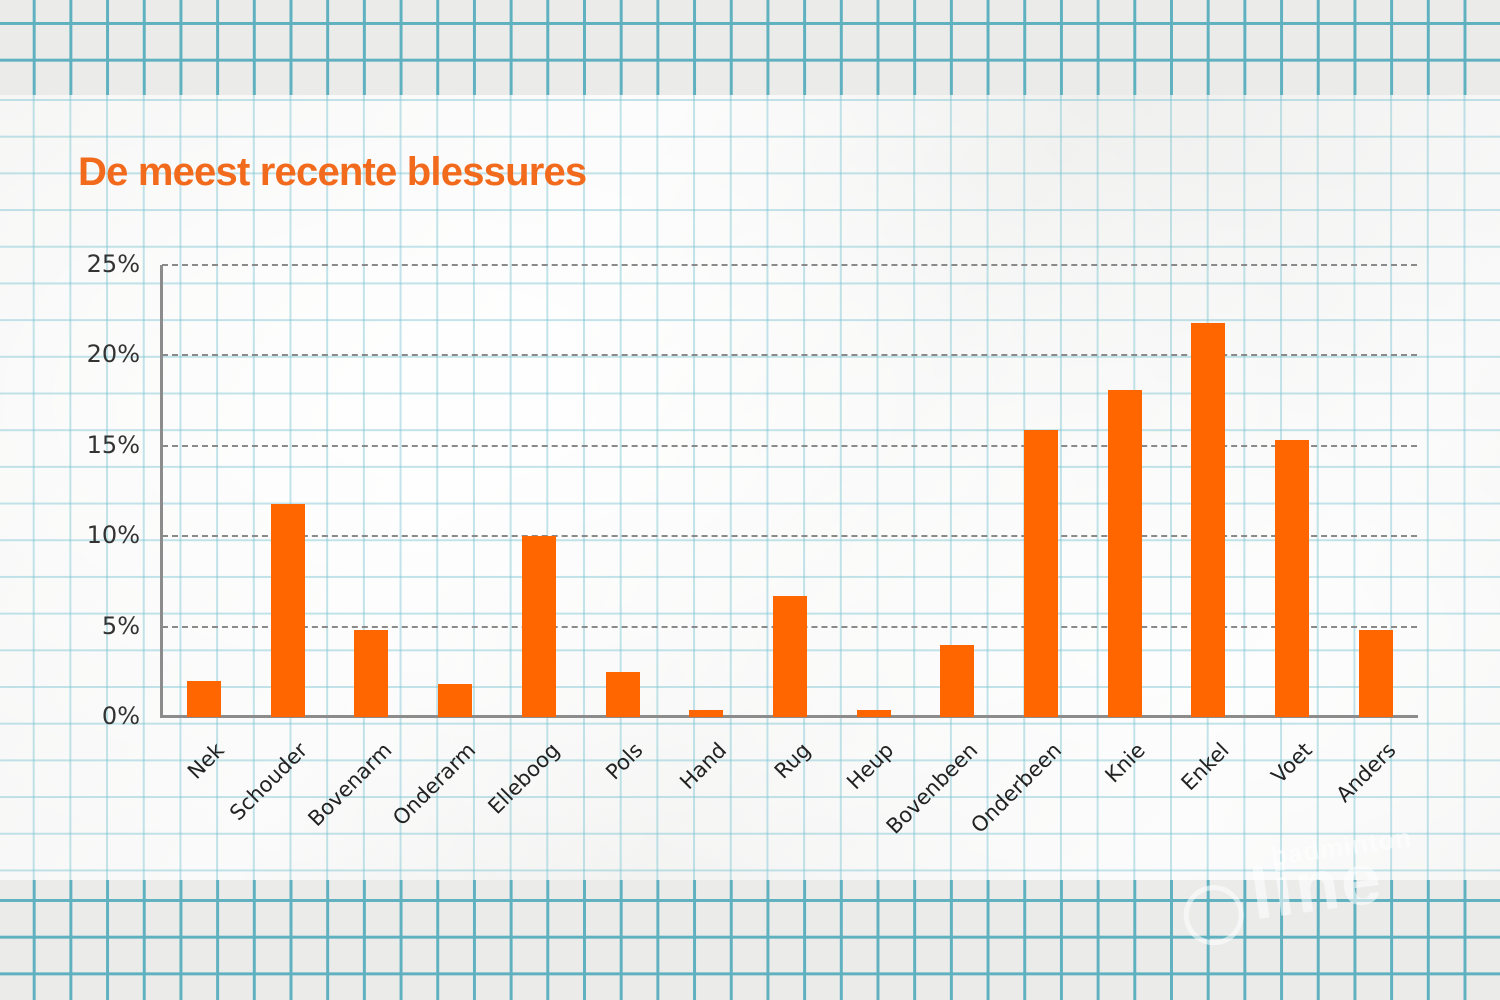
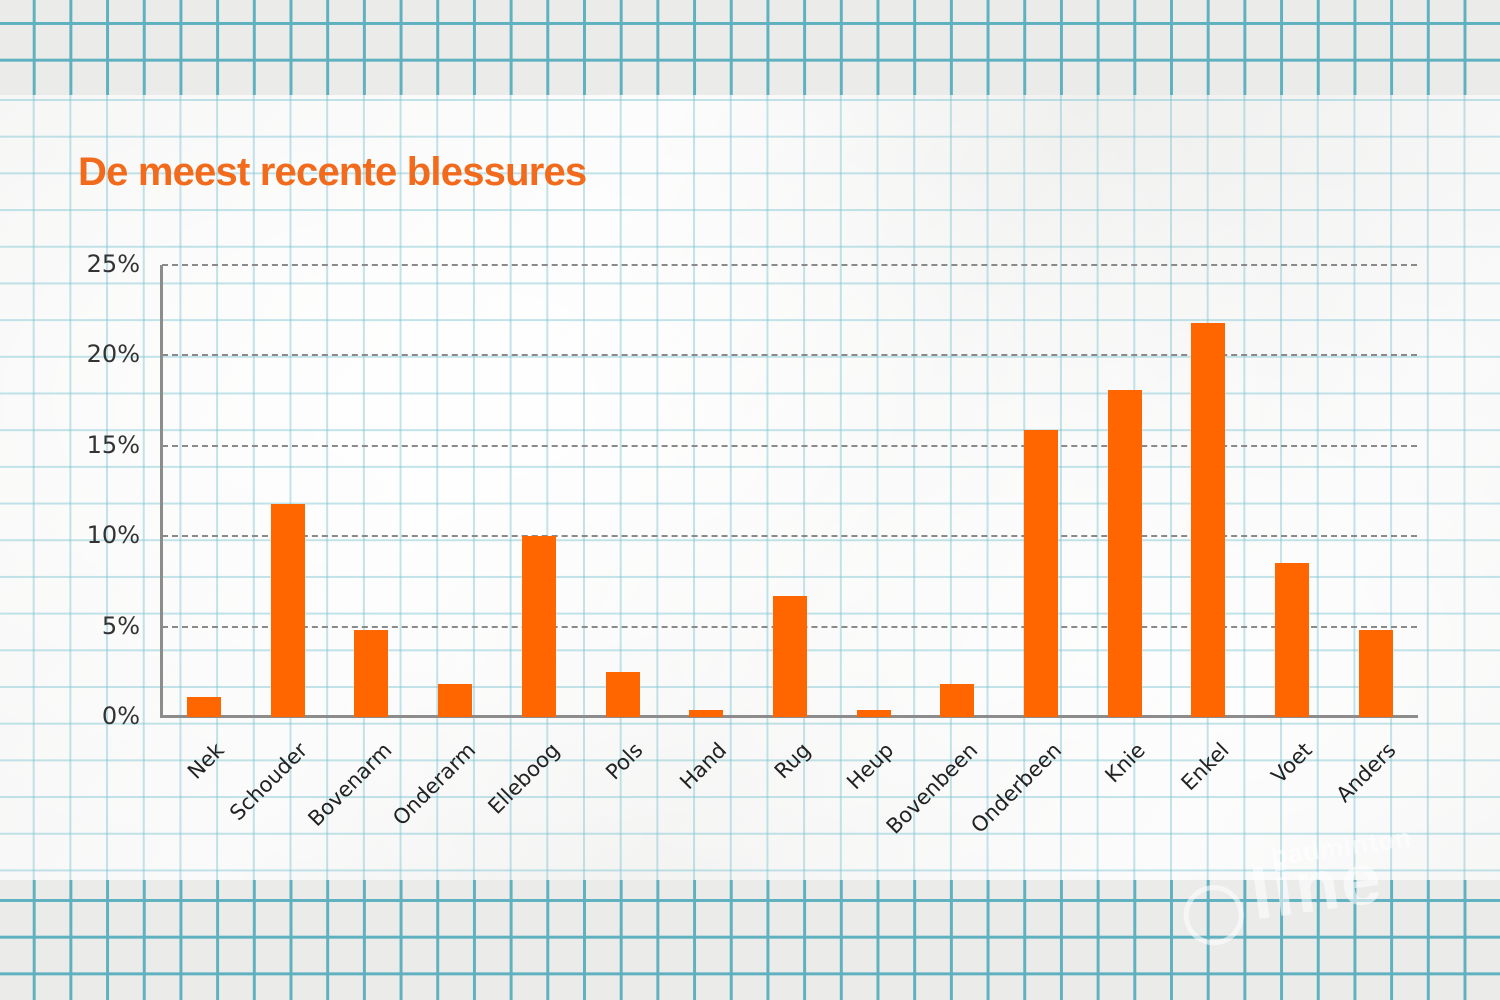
Nek: 2.0% -> 1.1%
Bovenbeen: 4.0% -> 1.8%
Voet: 15.3% -> 8.5%
